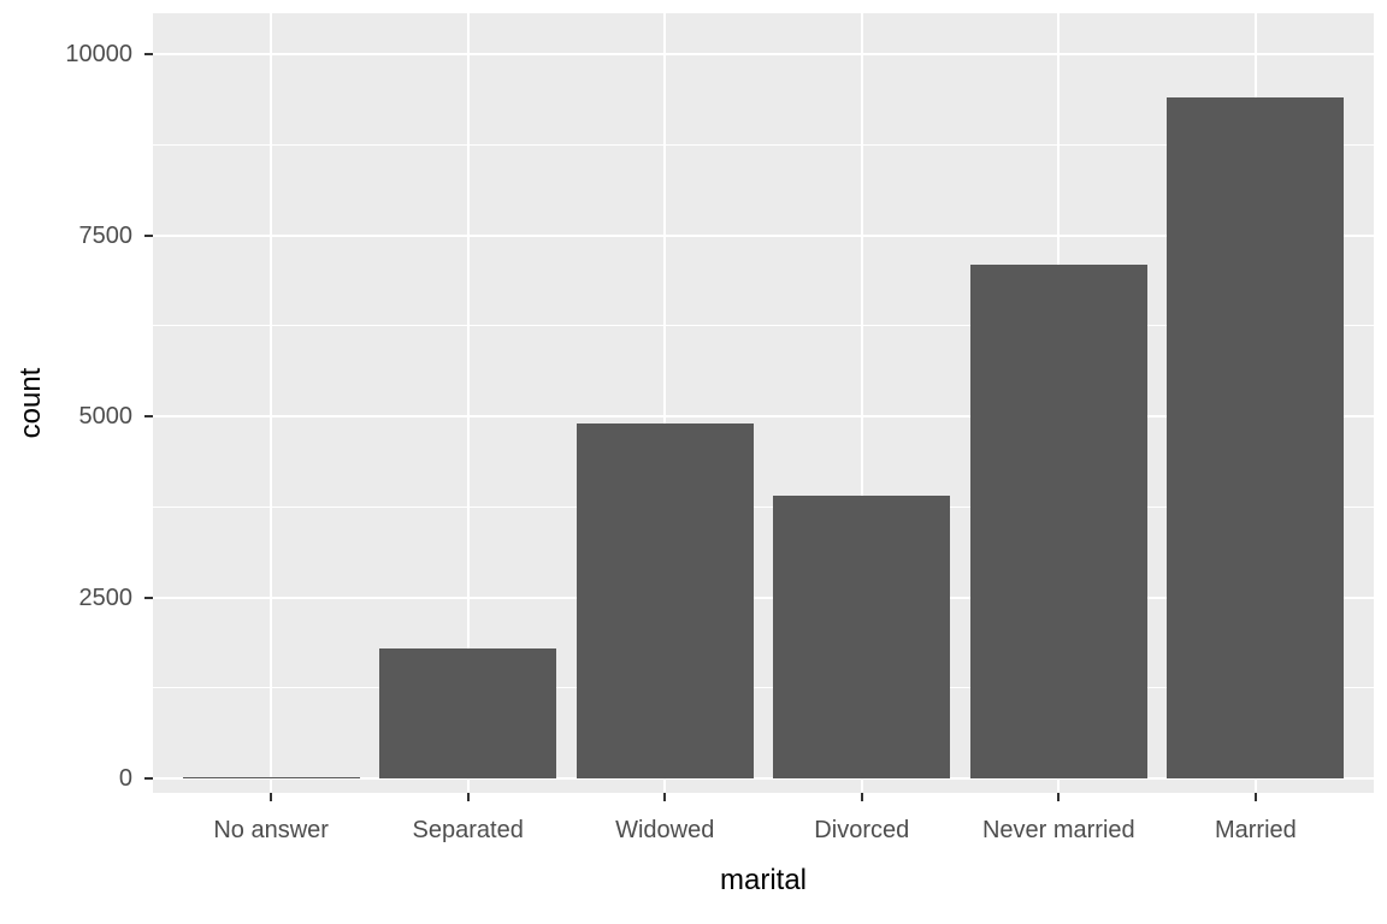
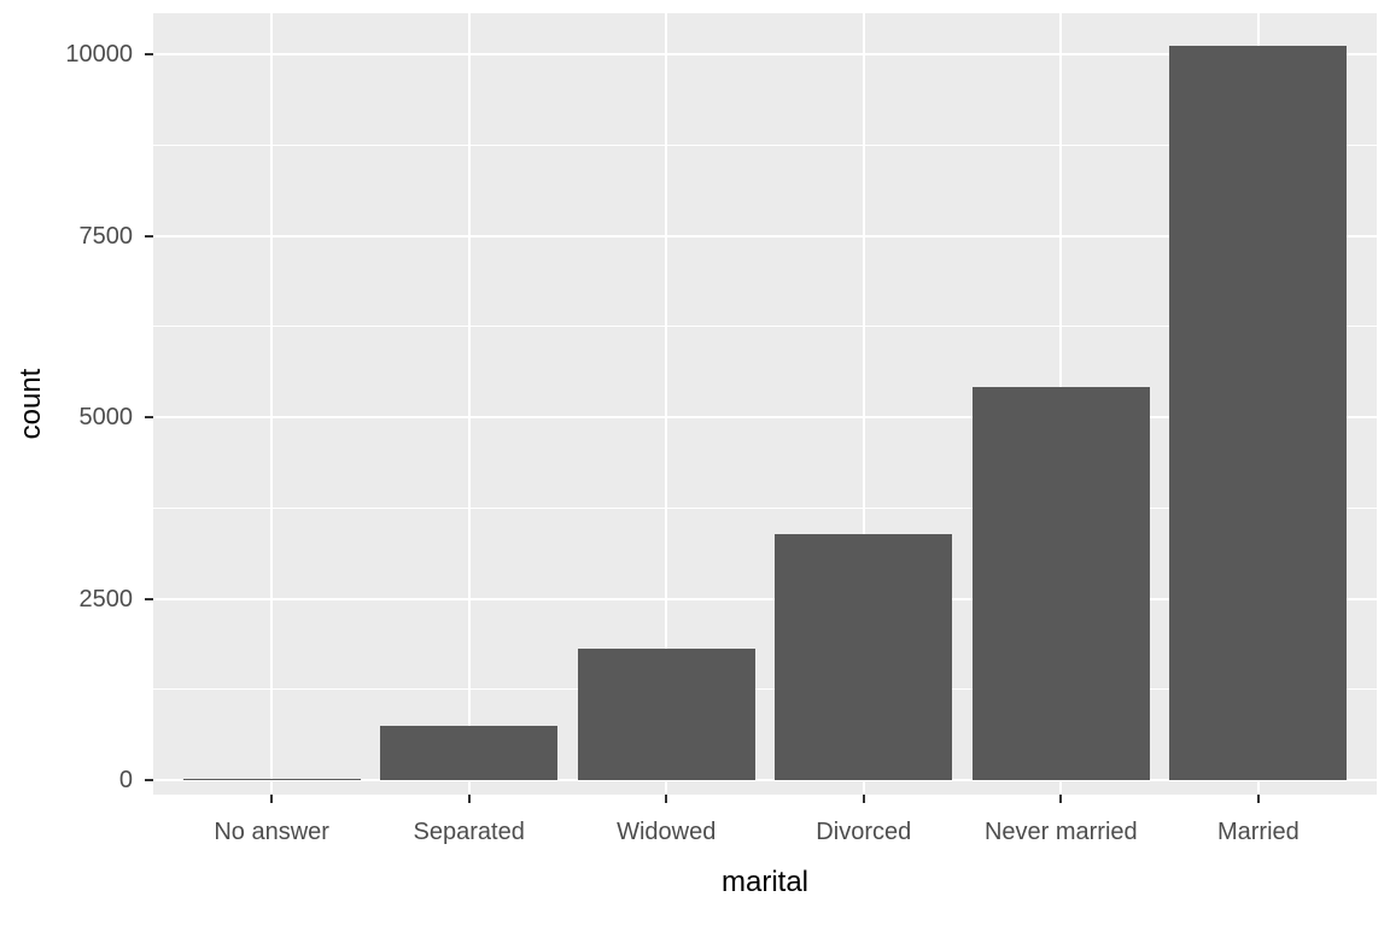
Separated: 1800 -> 700
Widowed: 4900 -> 1800
Divorced: 3900 -> 3400
Never married: 7100 -> 5400
Married: 9400 -> 10100
